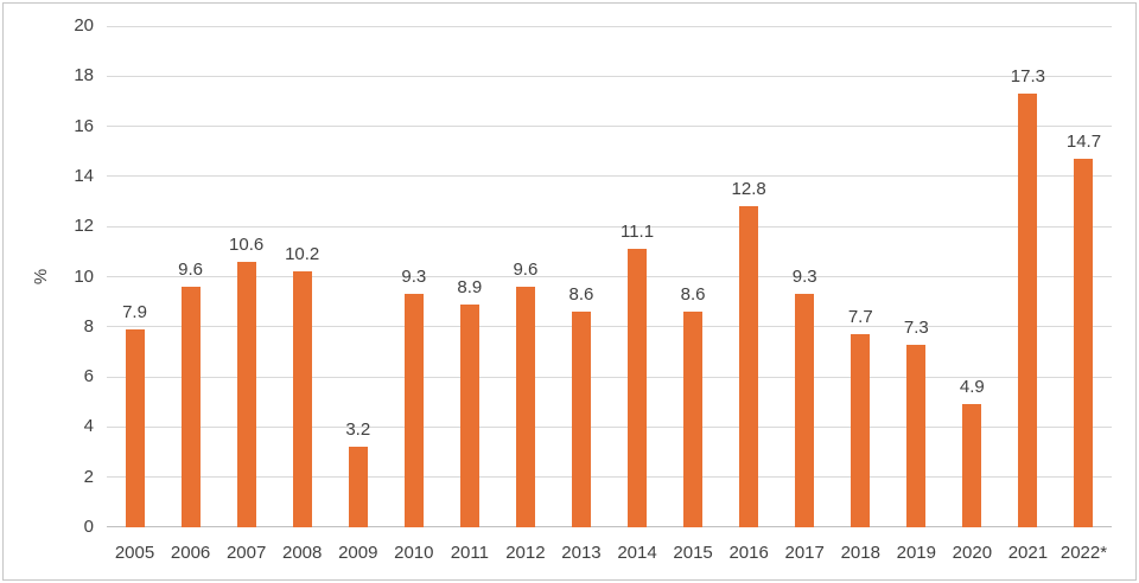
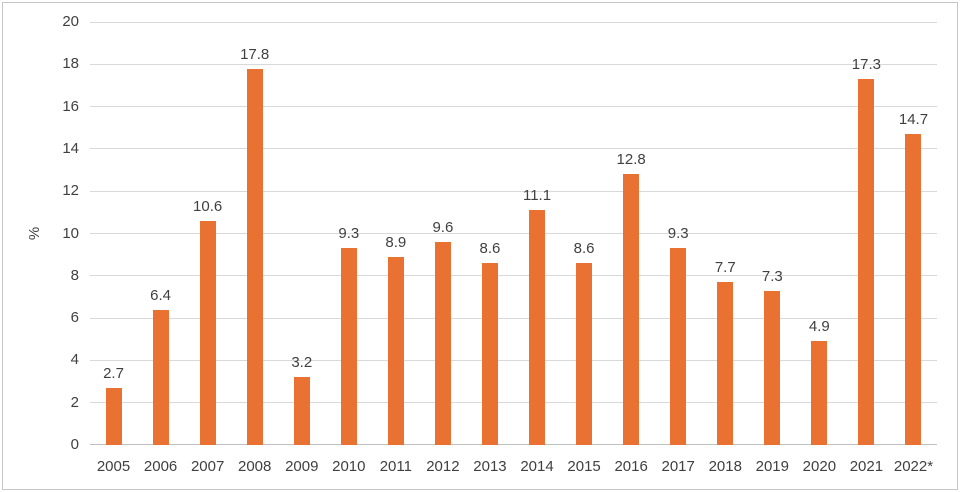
2005: 7.9 -> 2.7
2006: 9.6 -> 6.4
2008: 10.2 -> 17.8
